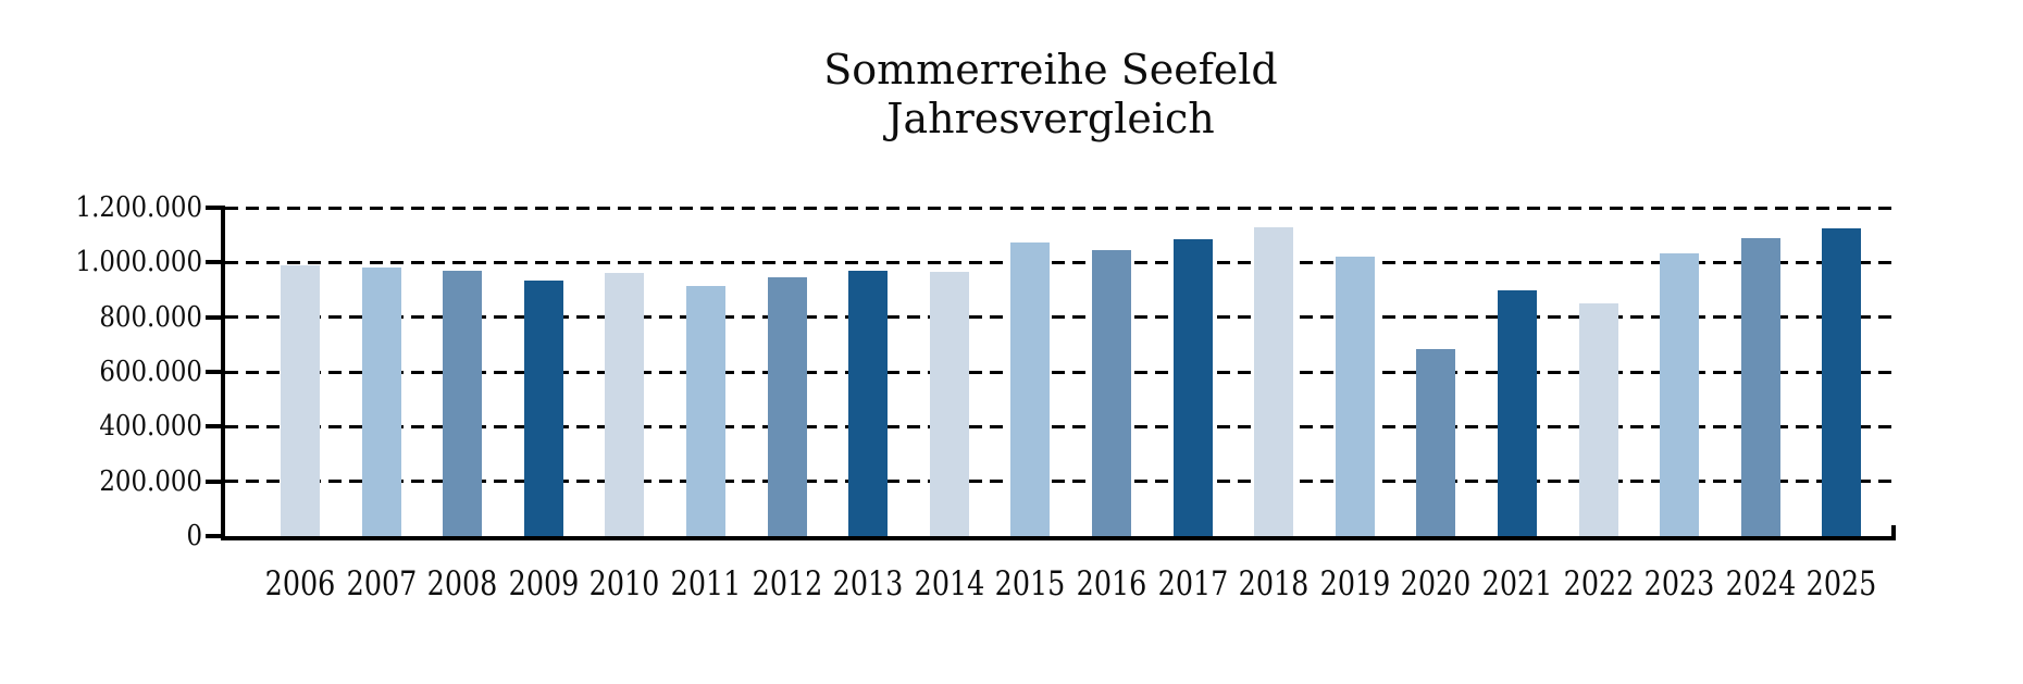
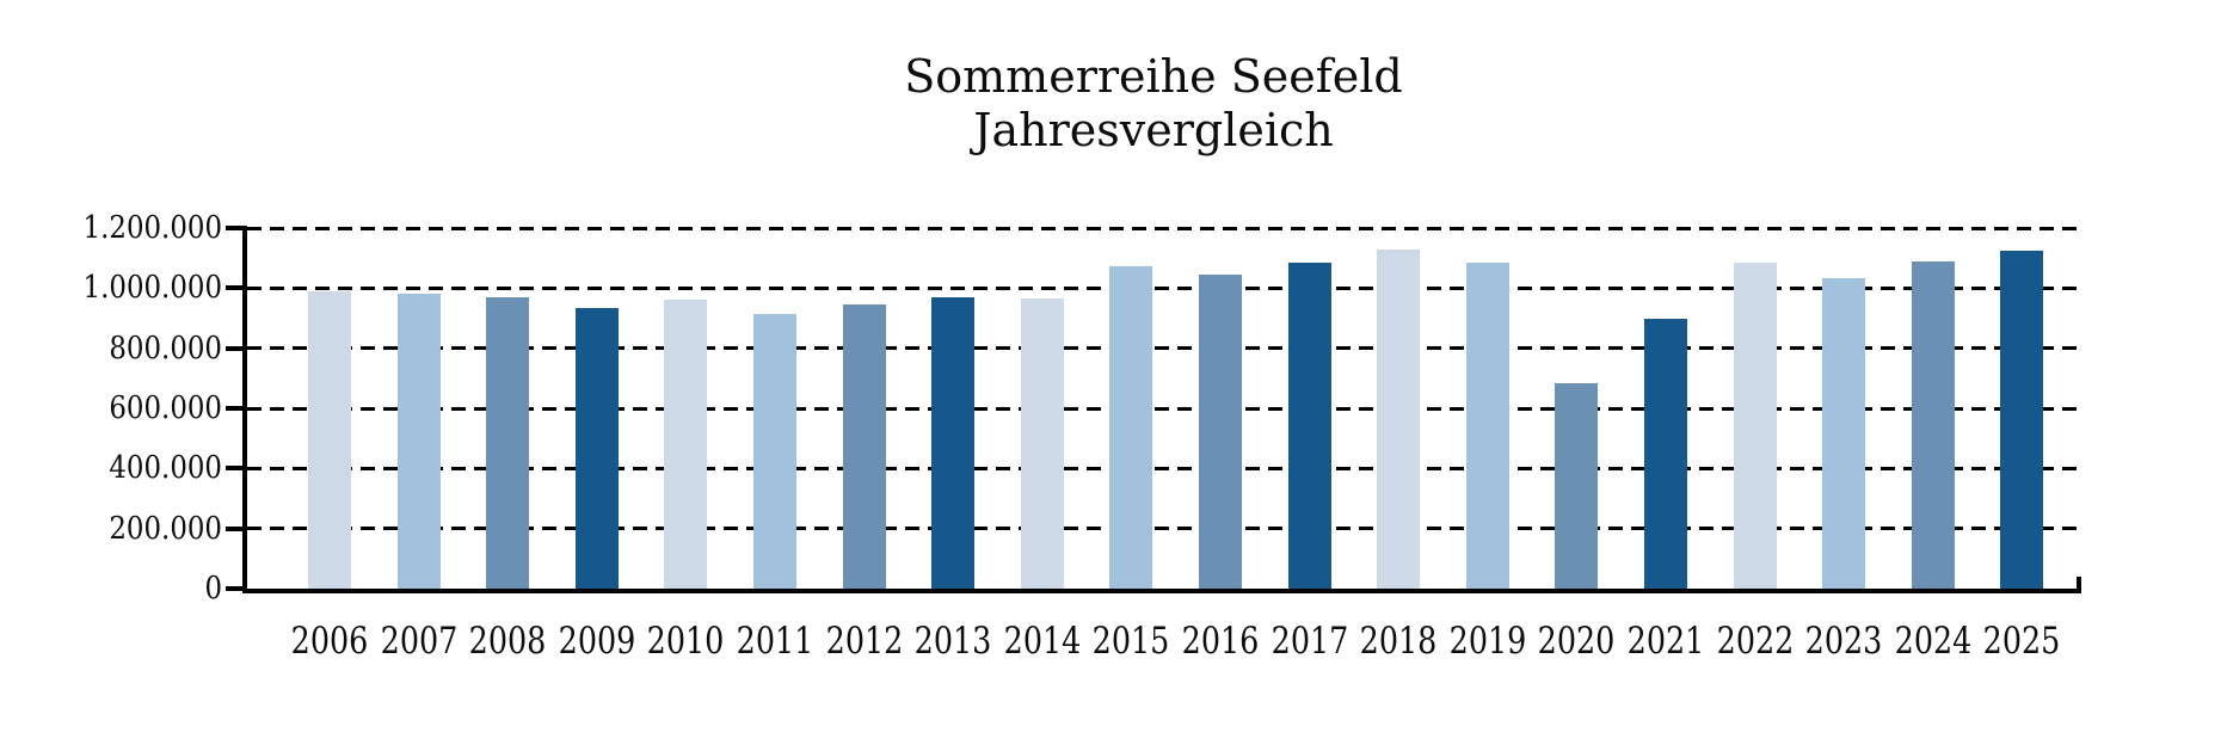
2019: 1020000 -> 1080000
2022: 850000 -> 1080000
